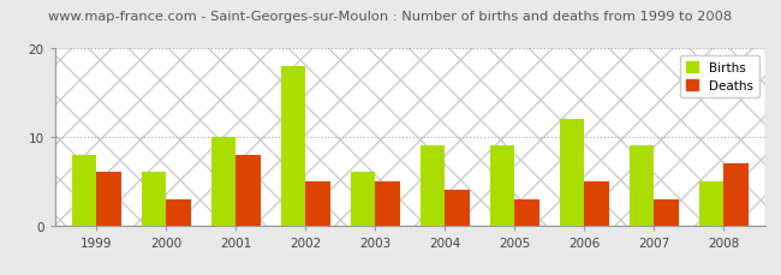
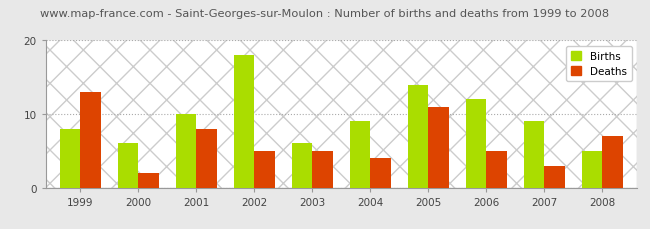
Deaths/1999: 6 -> 13
Deaths/2000: 3 -> 2
Births/2005: 9 -> 14
Deaths/2005: 3 -> 11
